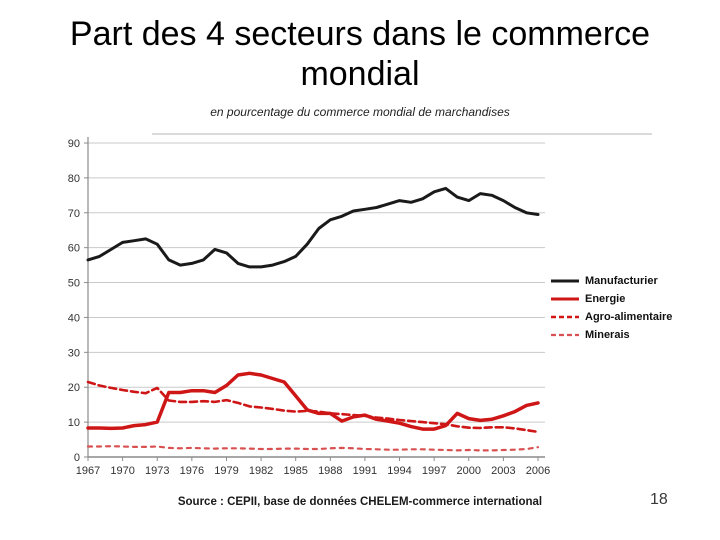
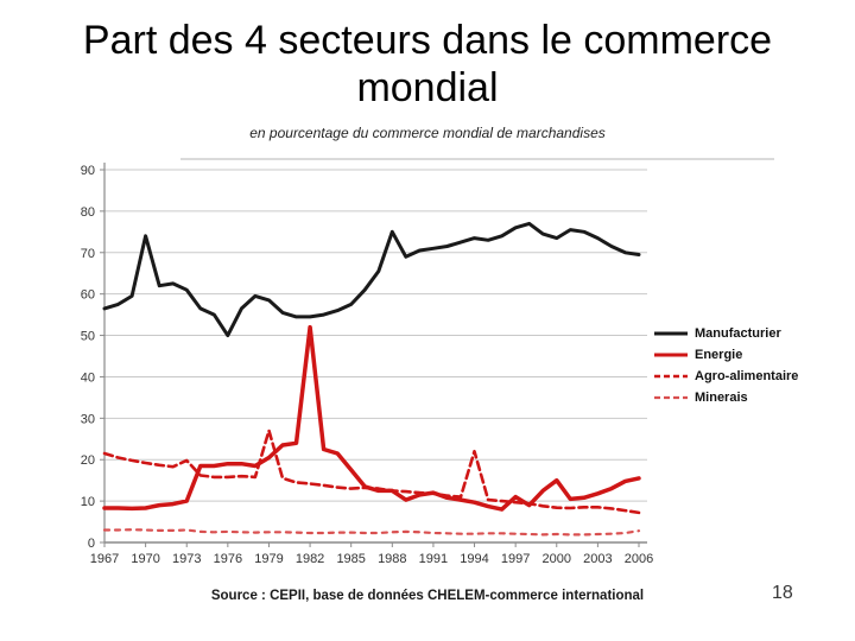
Manufacturier/1970: 62 -> 74
Manufacturier/1976: 56 -> 50
Agro-alimentaire/1979: 16 -> 27
Energie/1982: 24 -> 52
Manufacturier/1988: 68 -> 75
Agro-alimentaire/1994: 11 -> 22
Energie/1997: 8 -> 11
Energie/2000: 11 -> 15
